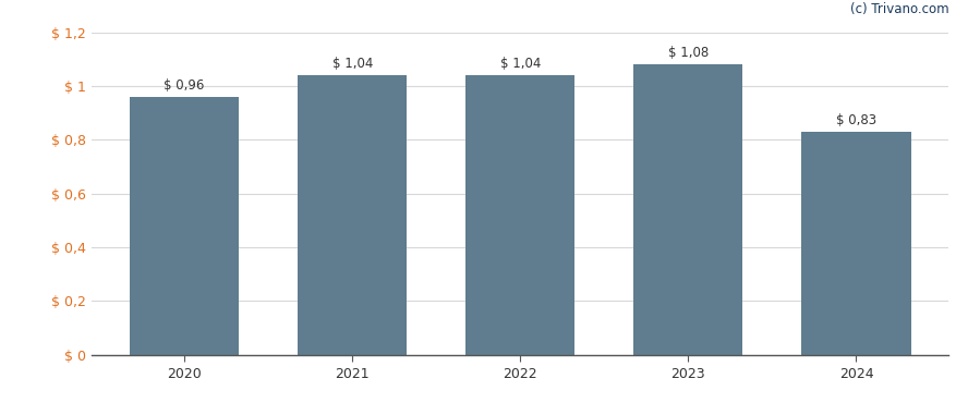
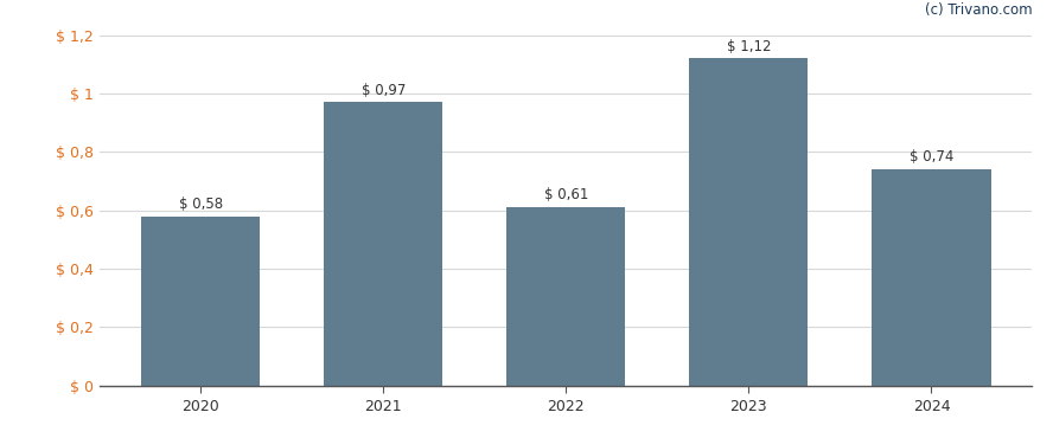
2020: 0,96 -> 0,58
2021: 1,04 -> 0,97
2022: 1,04 -> 0,61
2023: 1,08 -> 1,12
2024: 0,83 -> 0,74
